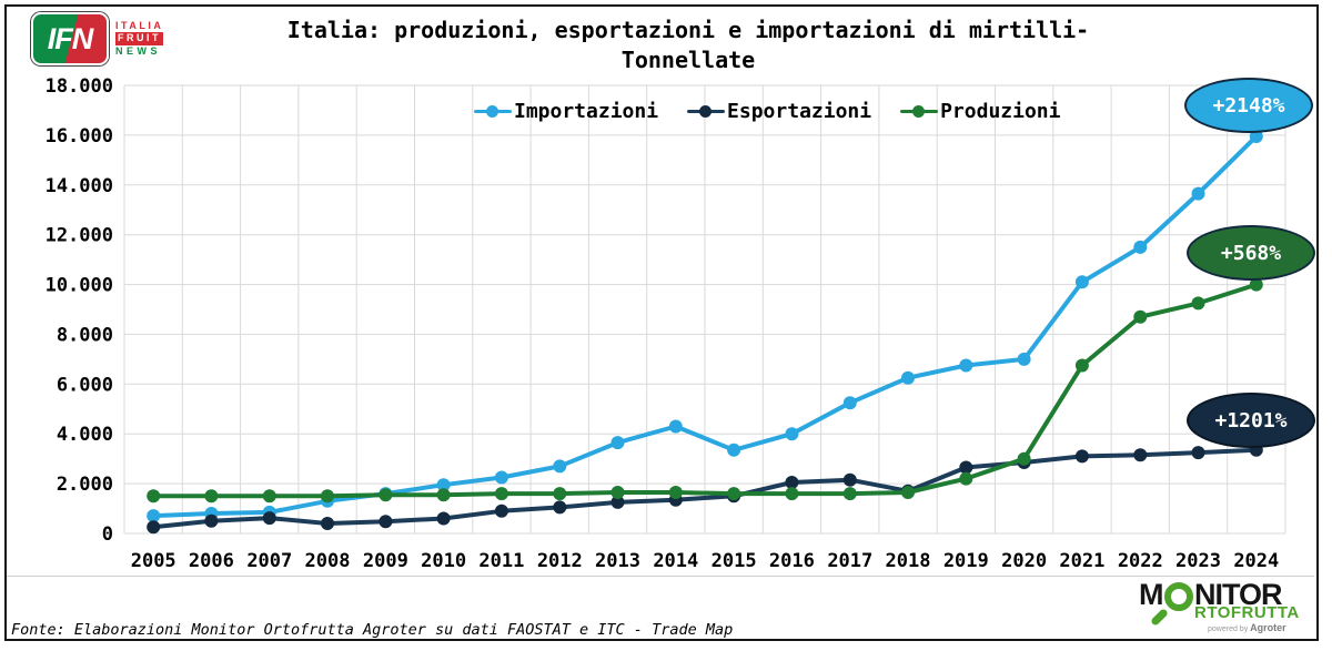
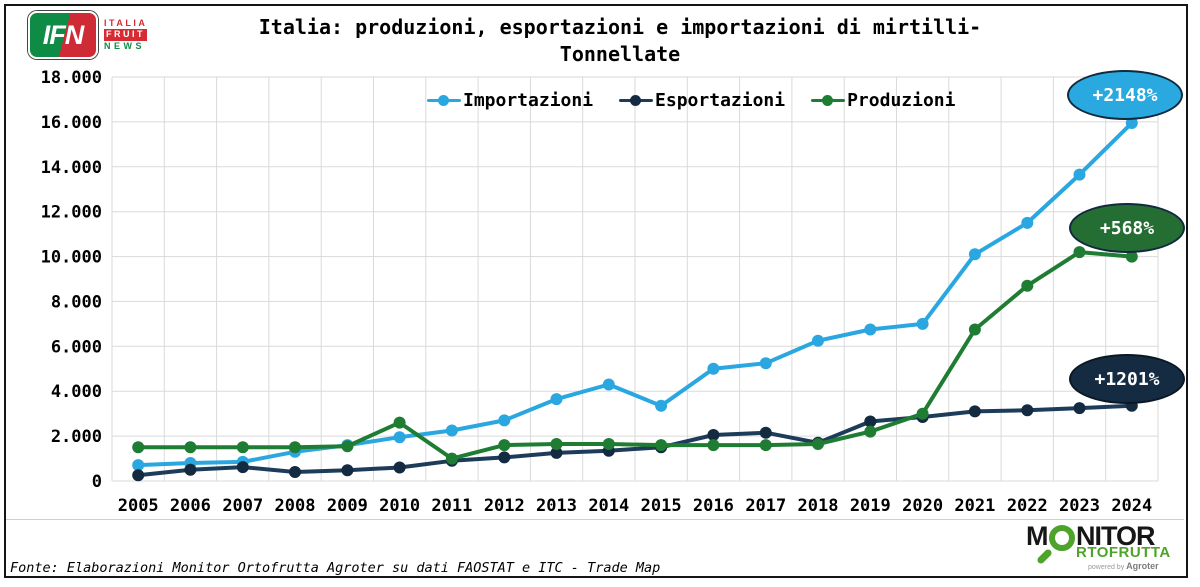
Produzioni/2010: 1600 -> 2600
Produzioni/2011: 1600 -> 1000
Importazioni/2016: 4000 -> 5000
Produzioni/2023: 9200 -> 10200
